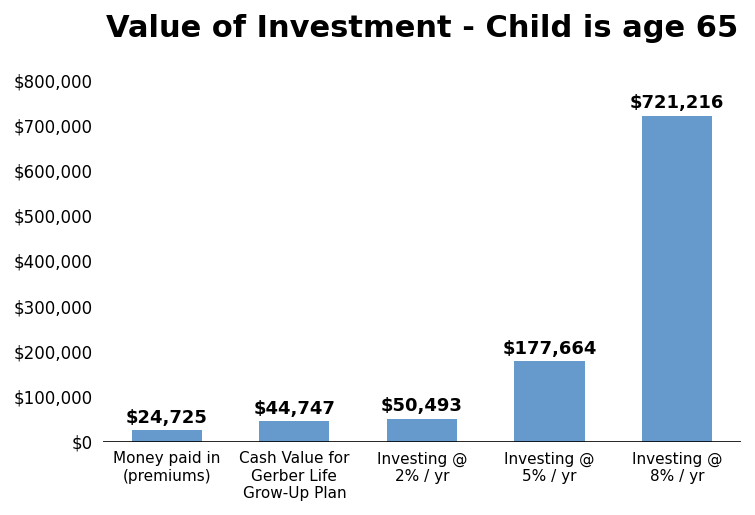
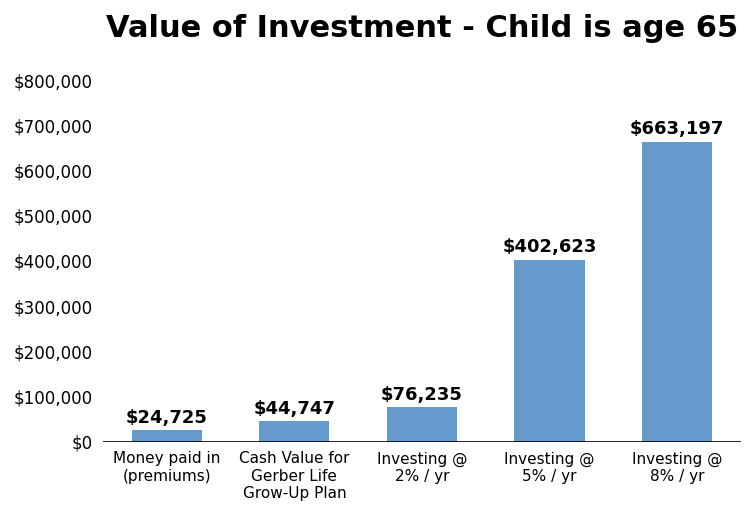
Investing @ 2% / yr: $50,493 -> $76,235
Investing @ 5% / yr: $177,664 -> $402,623
Investing @ 8% / yr: $721,216 -> $663,197
